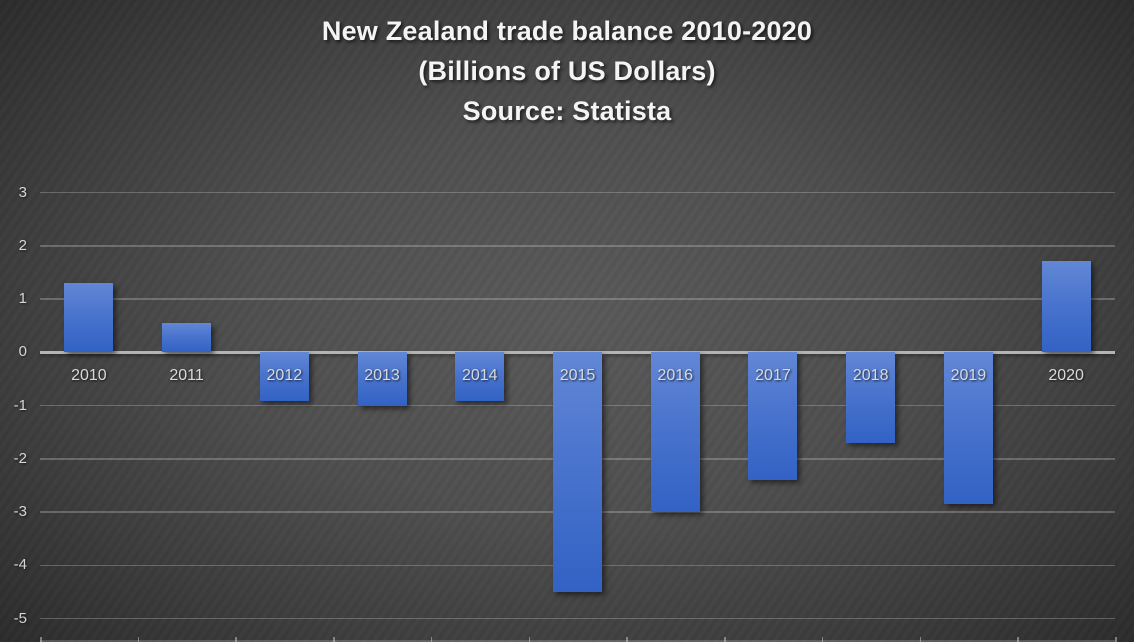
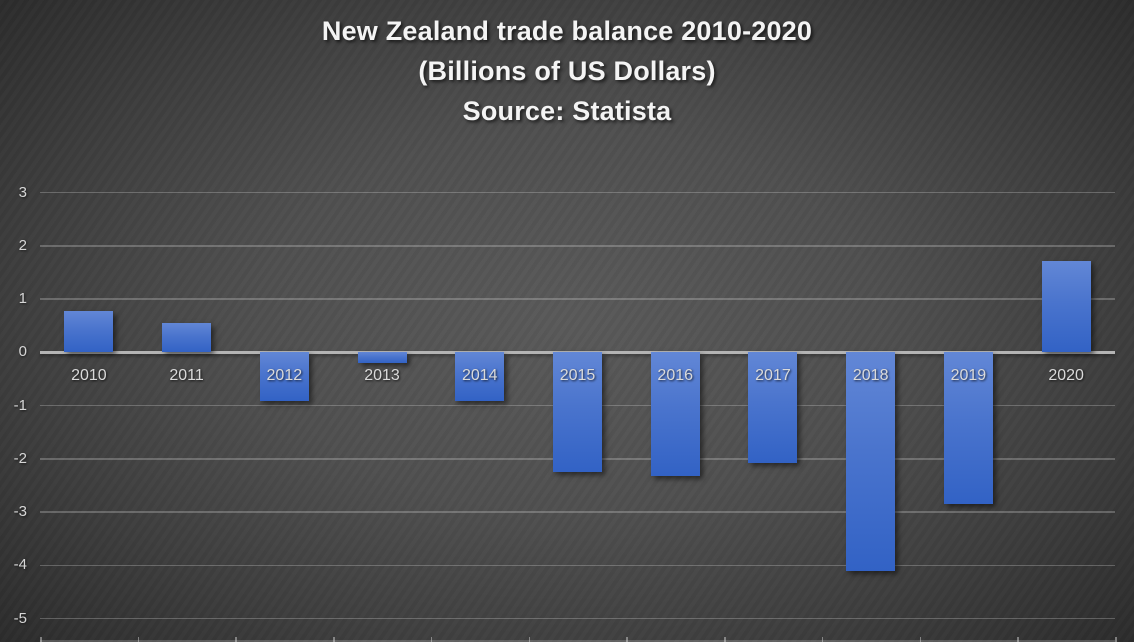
2010: 1.3 -> 0.8
2013: -1.0 -> -0.2
2015: -4.5 -> -2.2
2016: -3.0 -> -2.3
2017: -2.4 -> -2.1
2018: -1.7 -> -4.1
